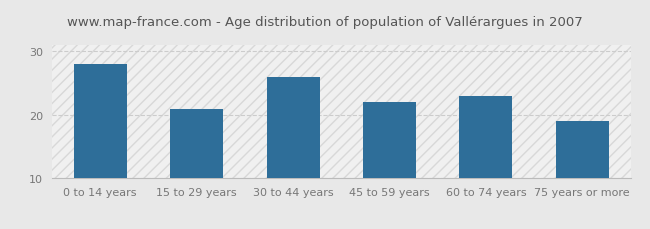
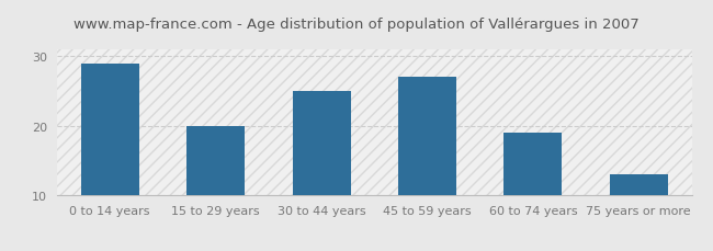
0 to 14 years: 28 -> 29
15 to 29 years: 21 -> 20
30 to 44 years: 26 -> 25
45 to 59 years: 22 -> 27
60 to 74 years: 23 -> 19
75 years or more: 19 -> 13
